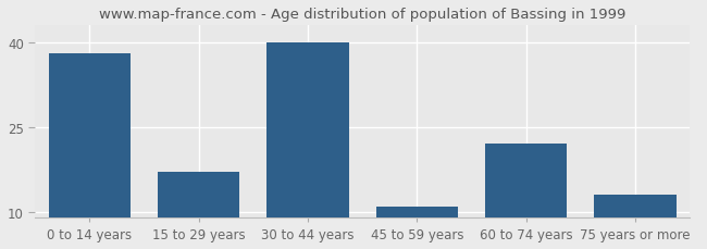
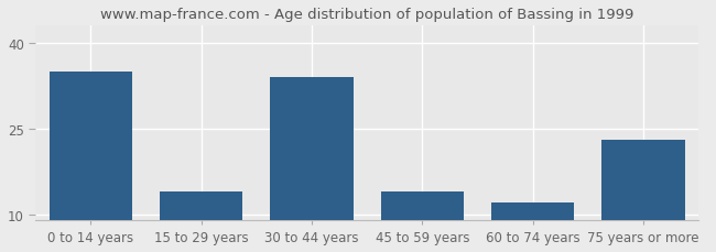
0 to 14 years: 38 -> 35
15 to 29 years: 17 -> 14
30 to 44 years: 40 -> 34
45 to 59 years: 11 -> 14
60 to 74 years: 22 -> 12
75 years or more: 13 -> 23
